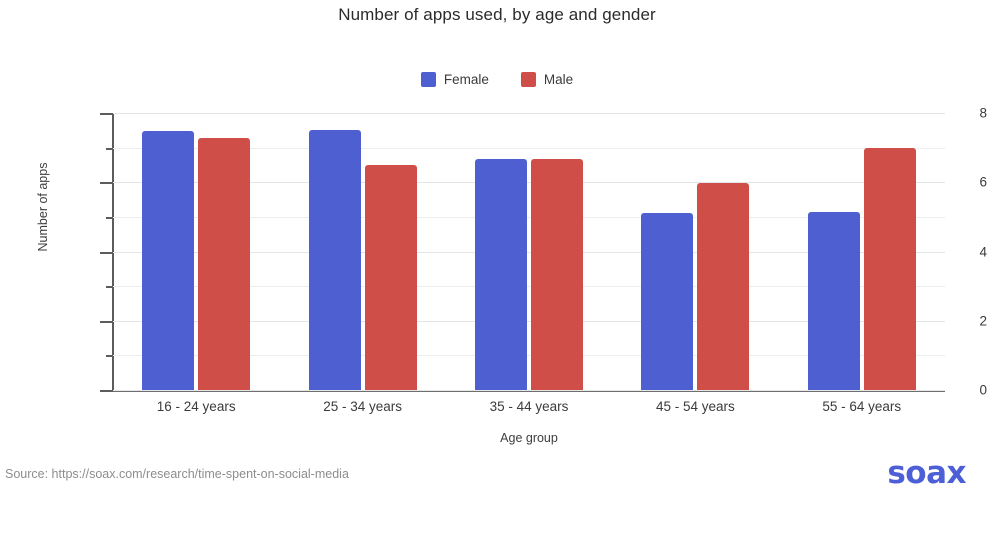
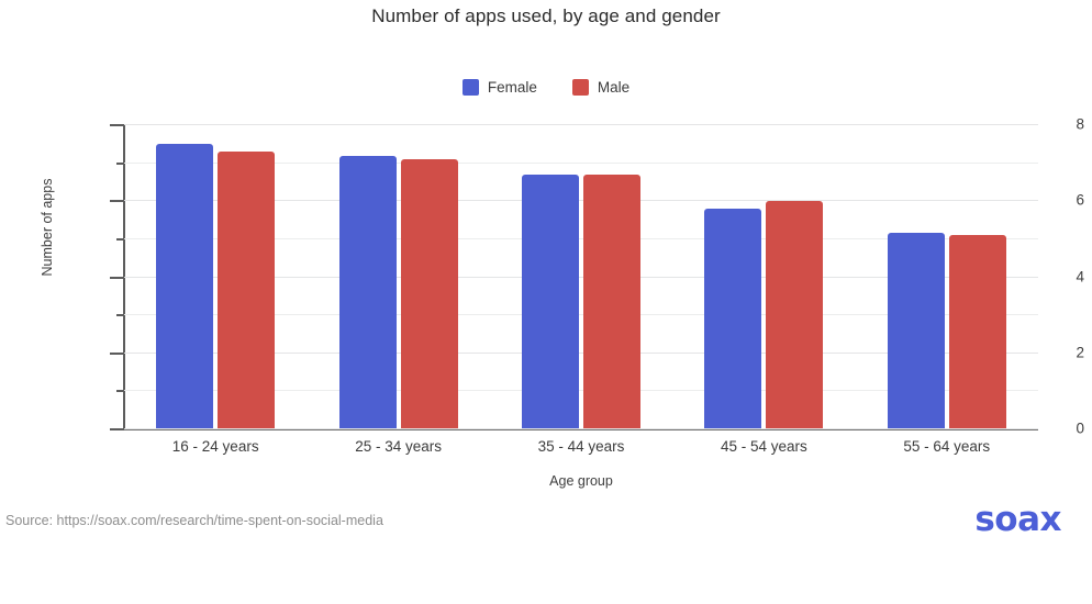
Female/25 - 34 years: 7.5 -> 7.2
Male/25 - 34 years: 6.5 -> 7.1
Female/45 - 54 years: 5.1 -> 5.8
Male/55 - 64 years: 7.0 -> 5.1
